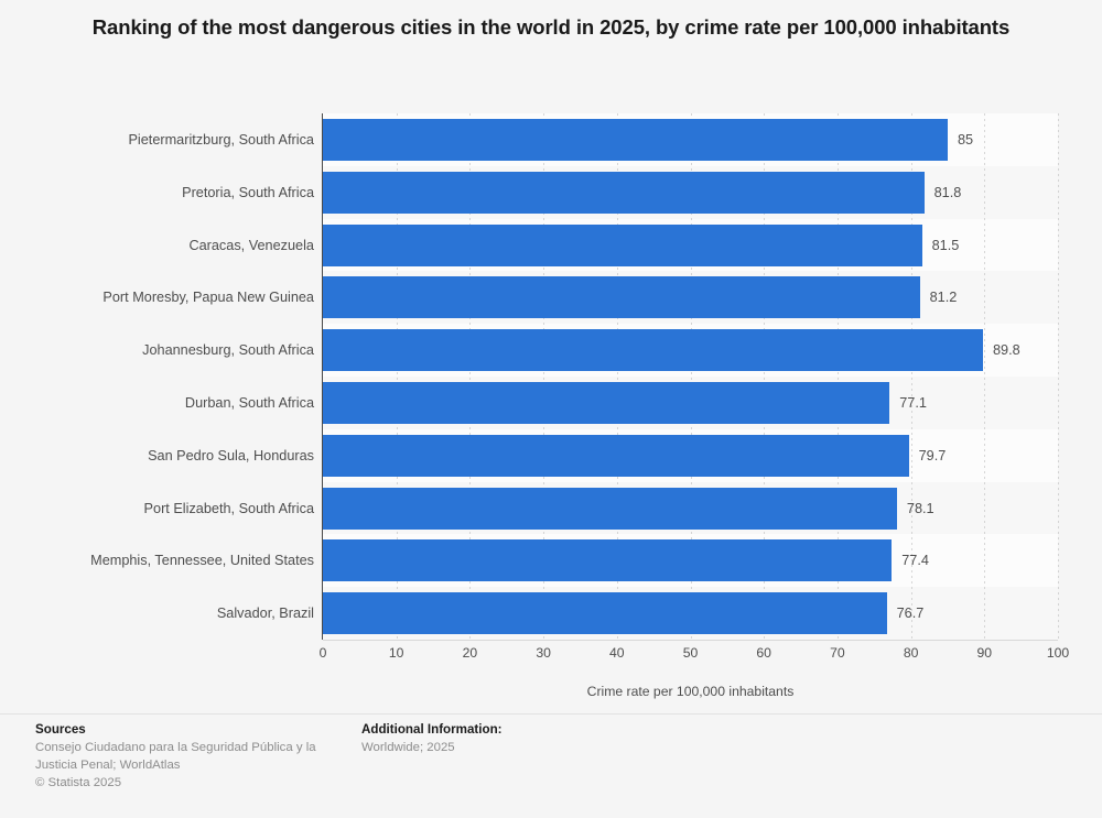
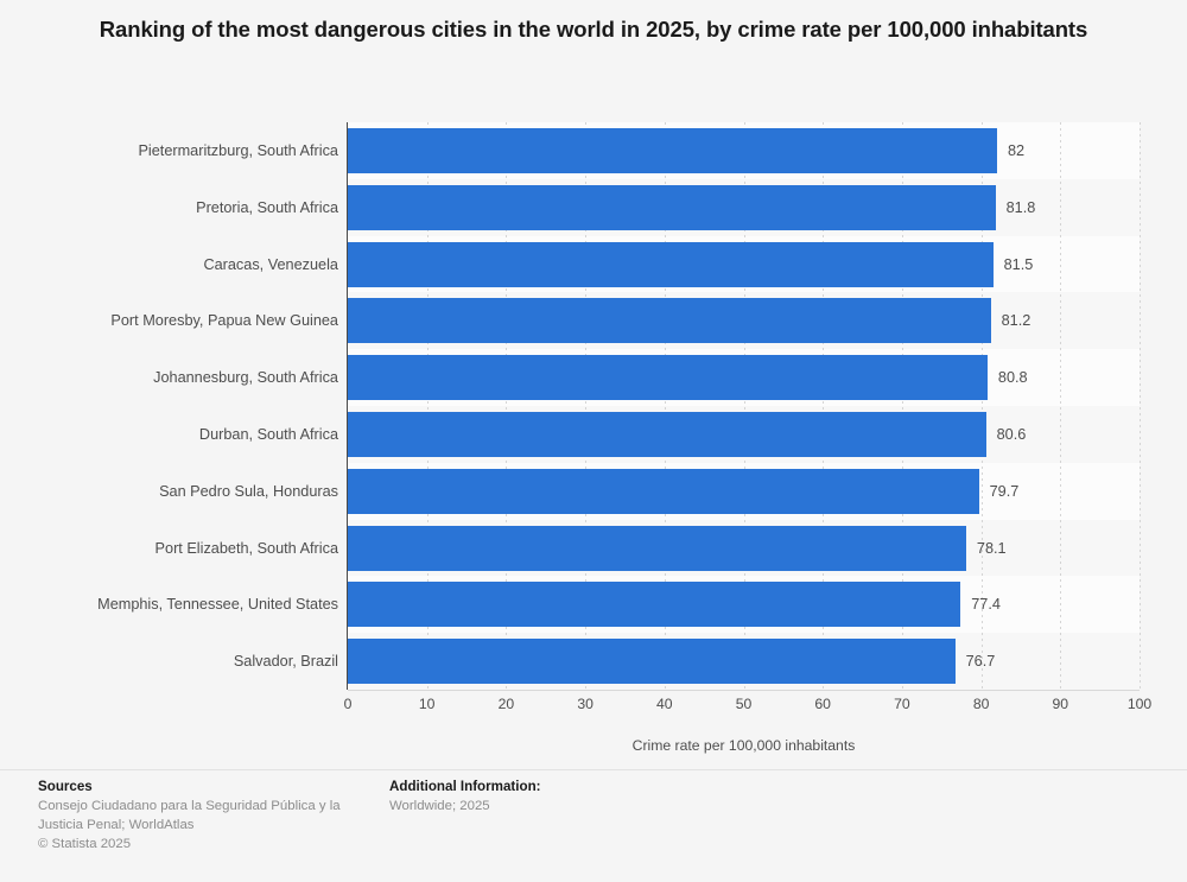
Pietermaritzburg, South Africa: 85 -> 82
Johannesburg, South Africa: 89.8 -> 80.8
Durban, South Africa: 77.1 -> 80.6
